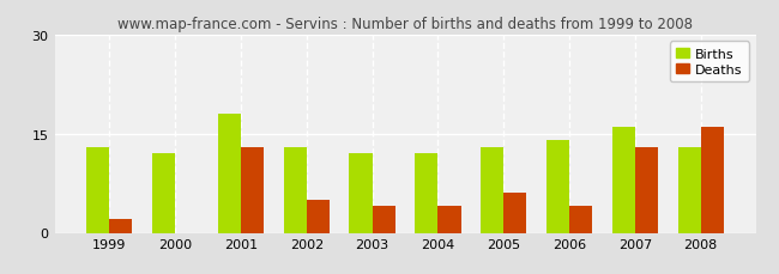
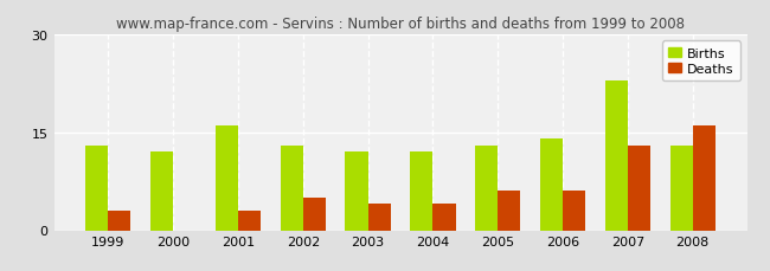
Deaths/1999: 2 -> 3
Births/2001: 18 -> 16
Deaths/2001: 13 -> 3
Deaths/2006: 4 -> 6
Births/2007: 16 -> 23
